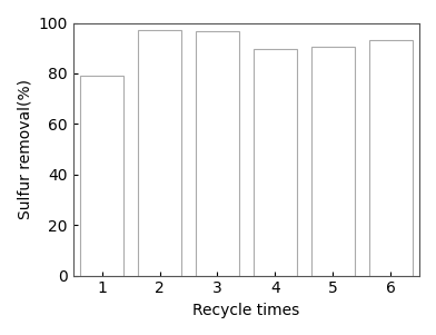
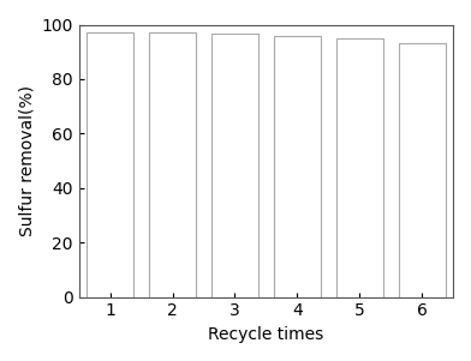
1: 79.0 -> 97.2
4: 89.5 -> 96.0
5: 90.5 -> 95.0
